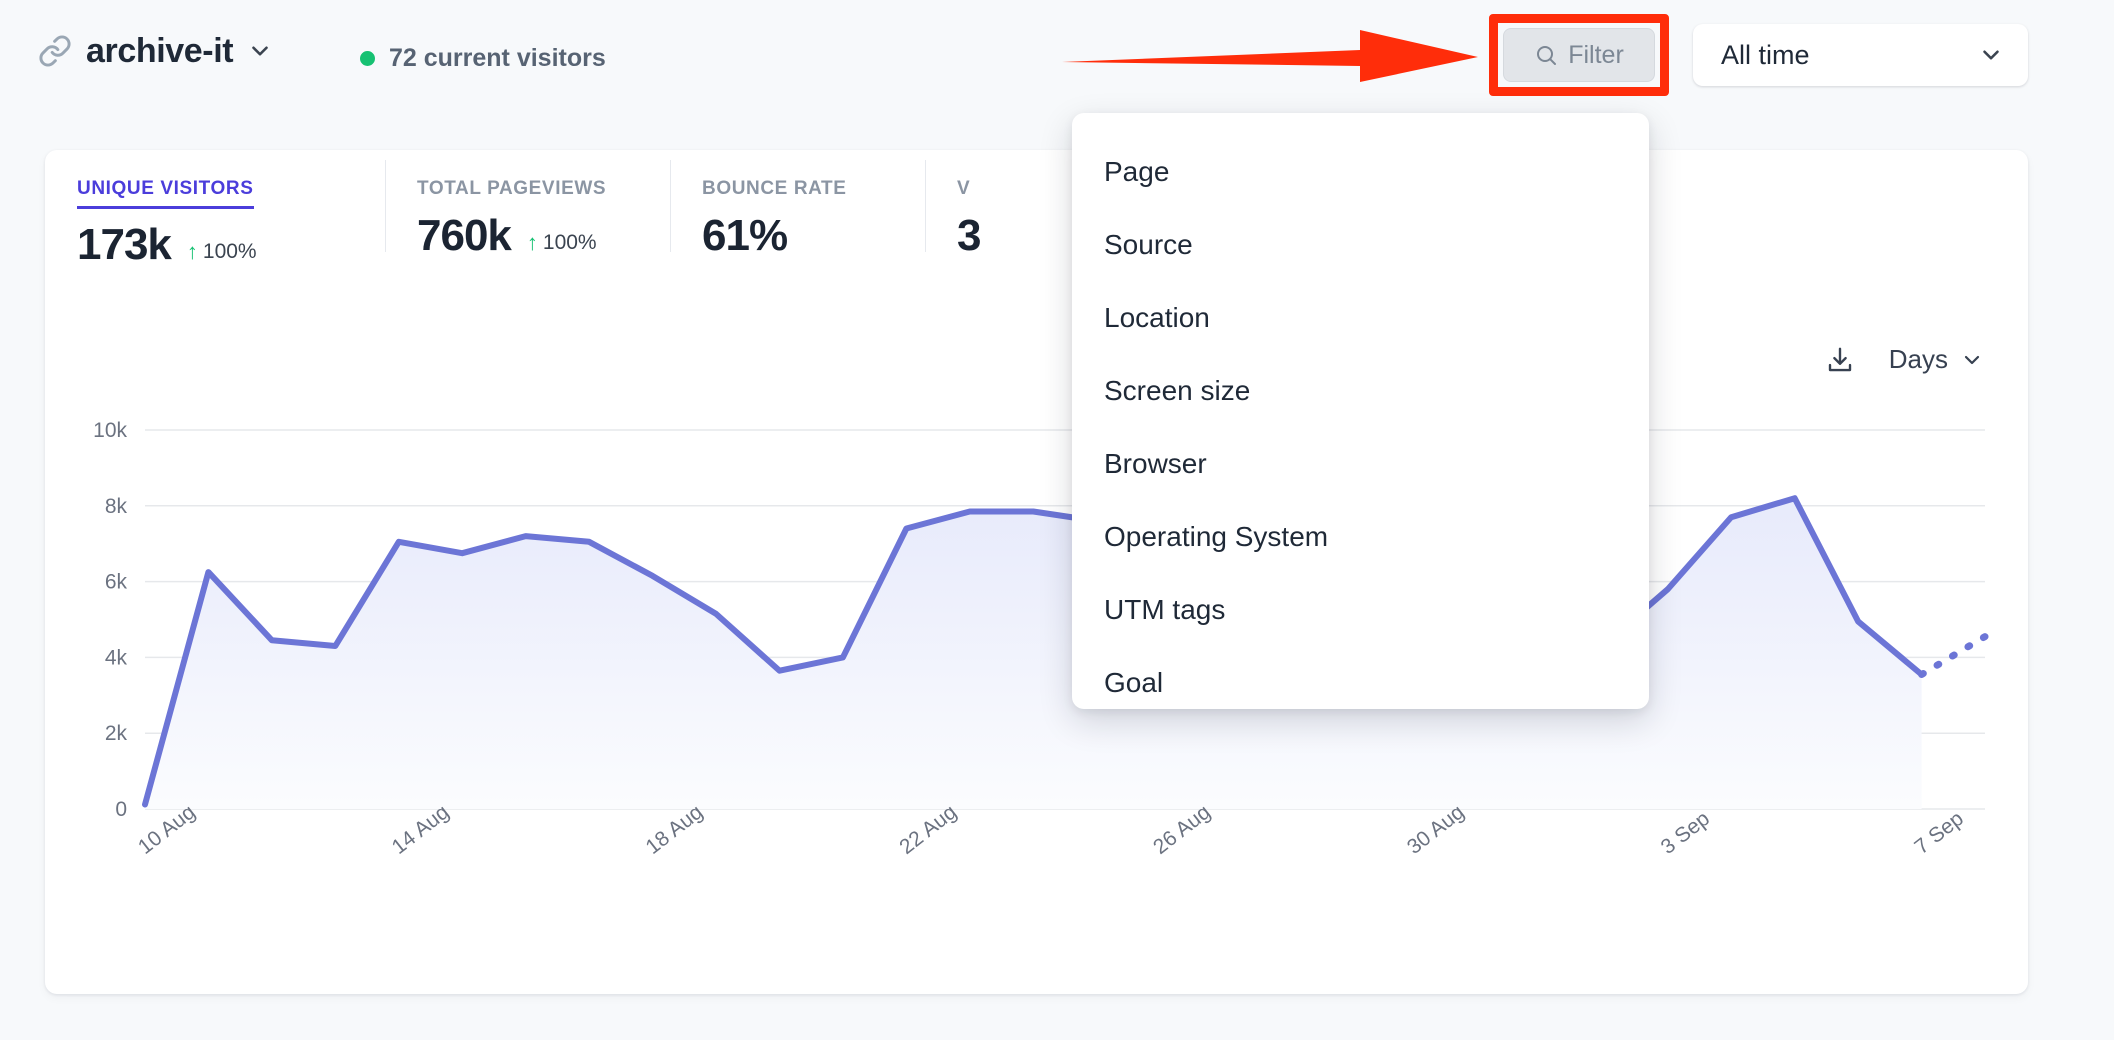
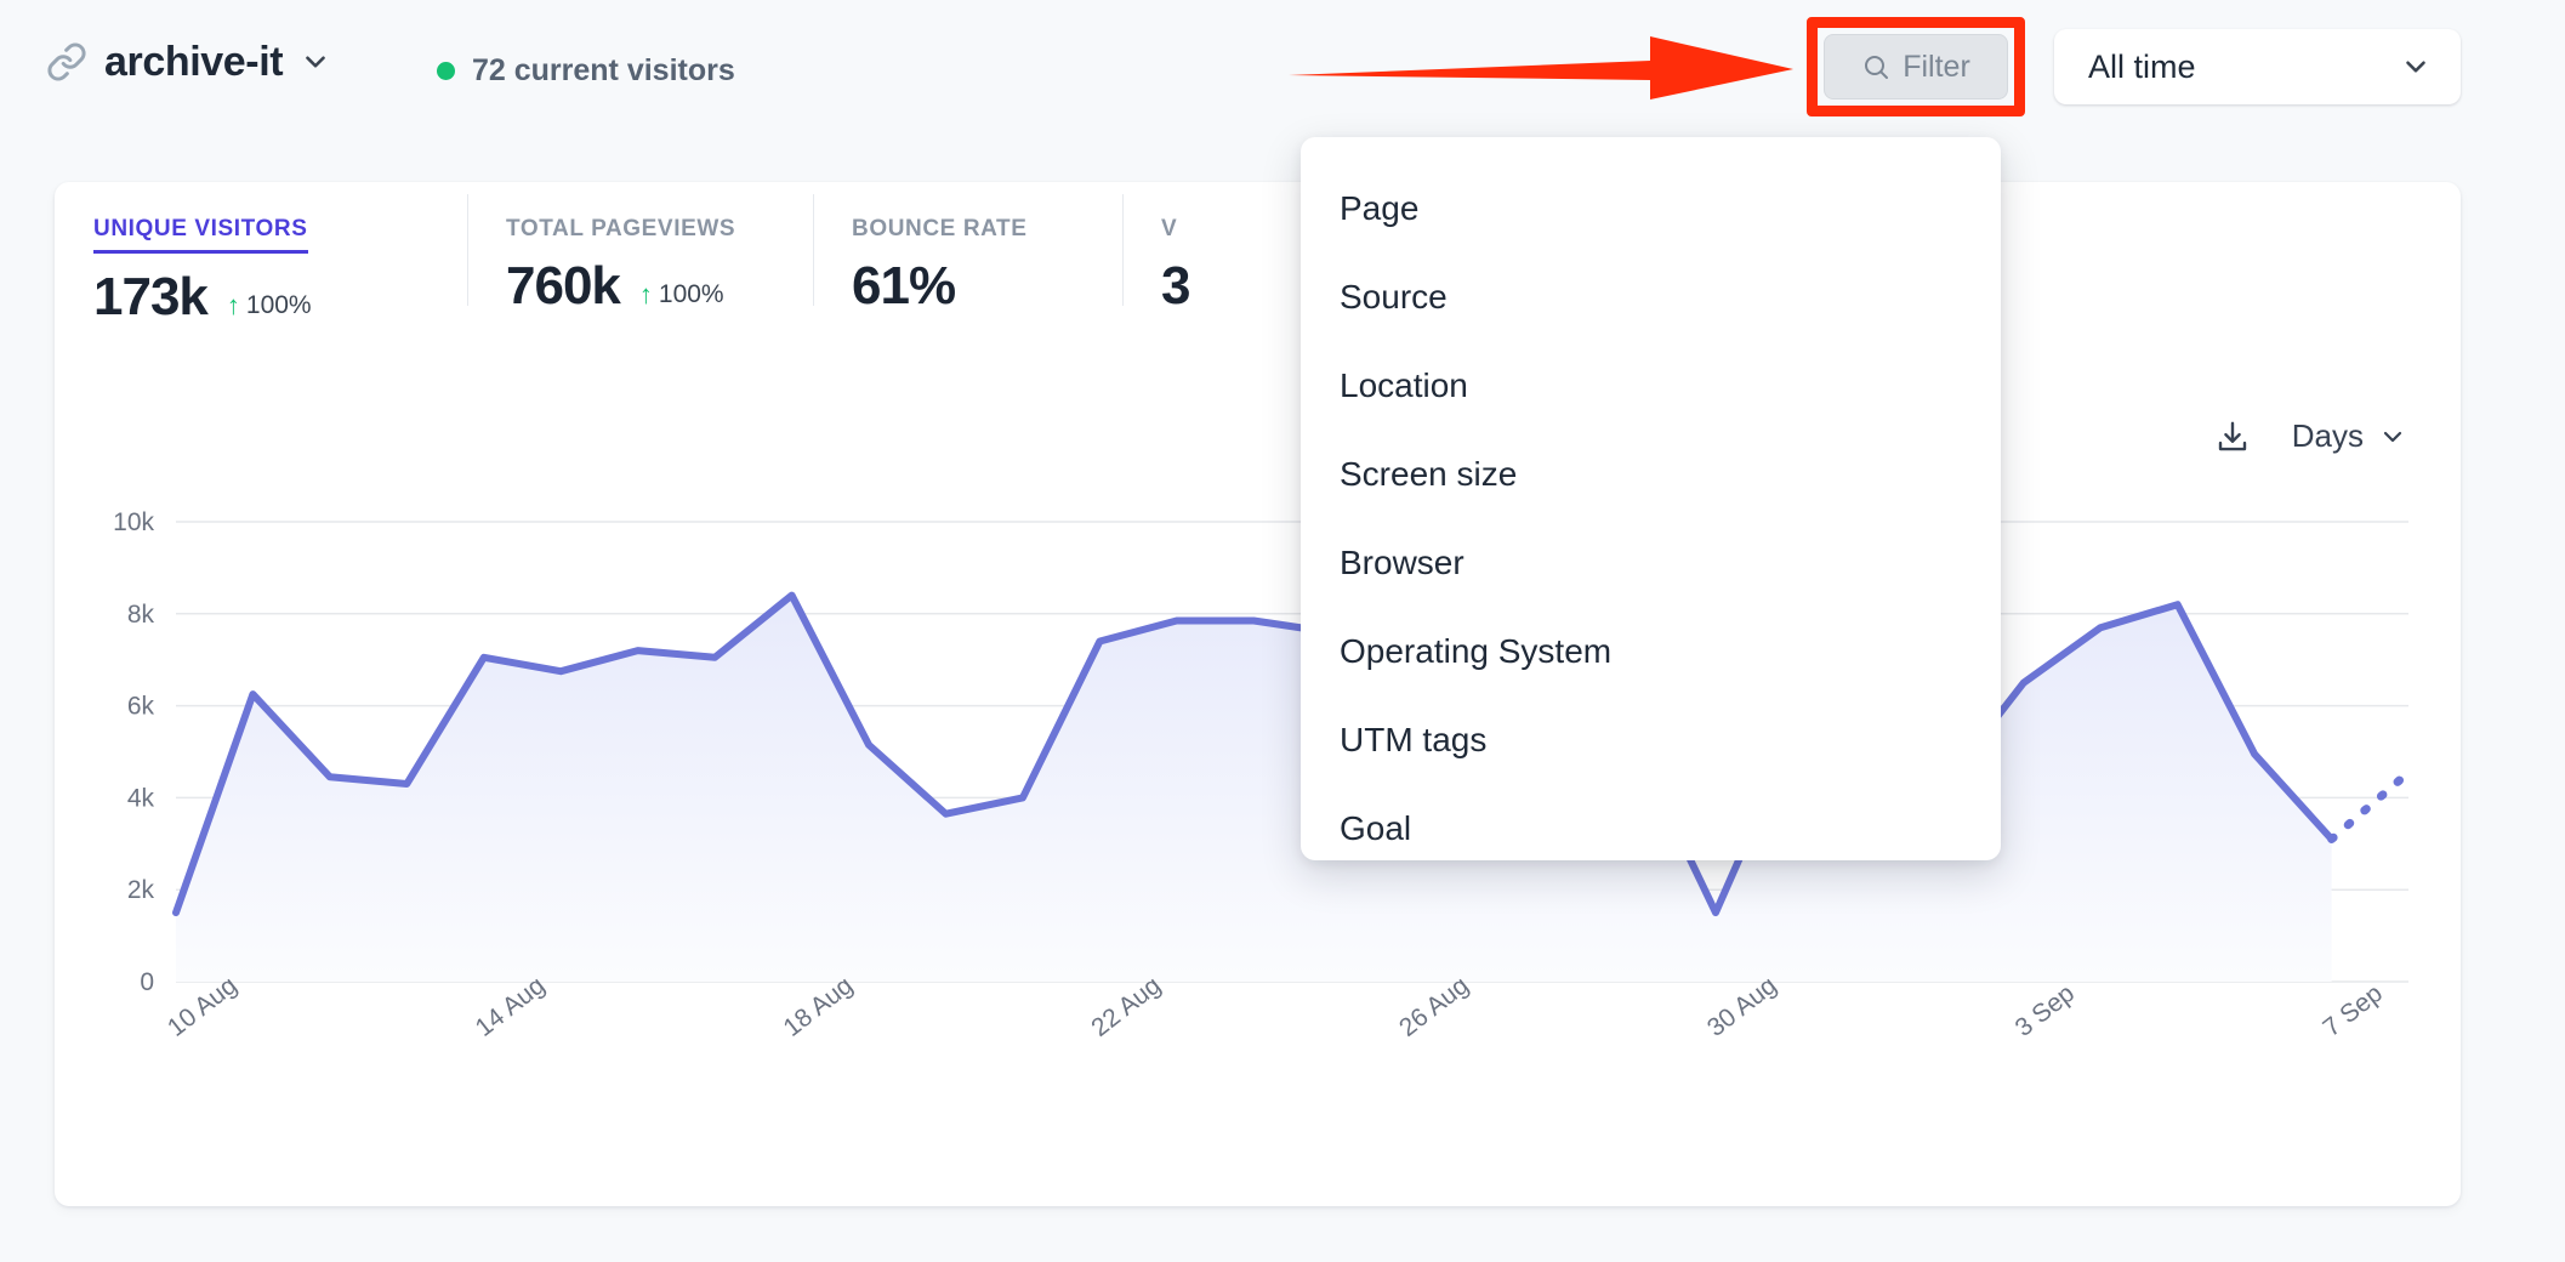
10 Aug: 0.1k -> 1.5k
18 Aug: 6.2k -> 8.4k
30 Aug: 5.3k -> 1.5k
3 Sep: 5.8k -> 6.5k
7 Sep: 3.6k -> 3.1k
